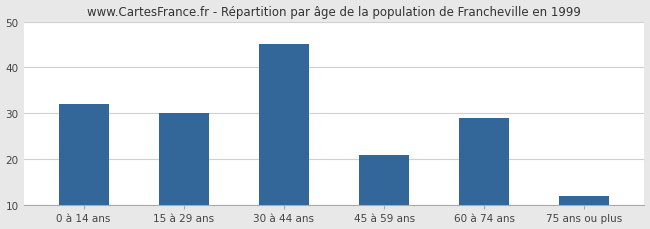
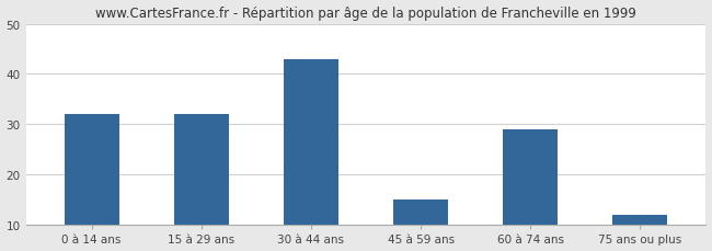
15 à 29 ans: 30 -> 32
30 à 44 ans: 45 -> 43
45 à 59 ans: 21 -> 15
